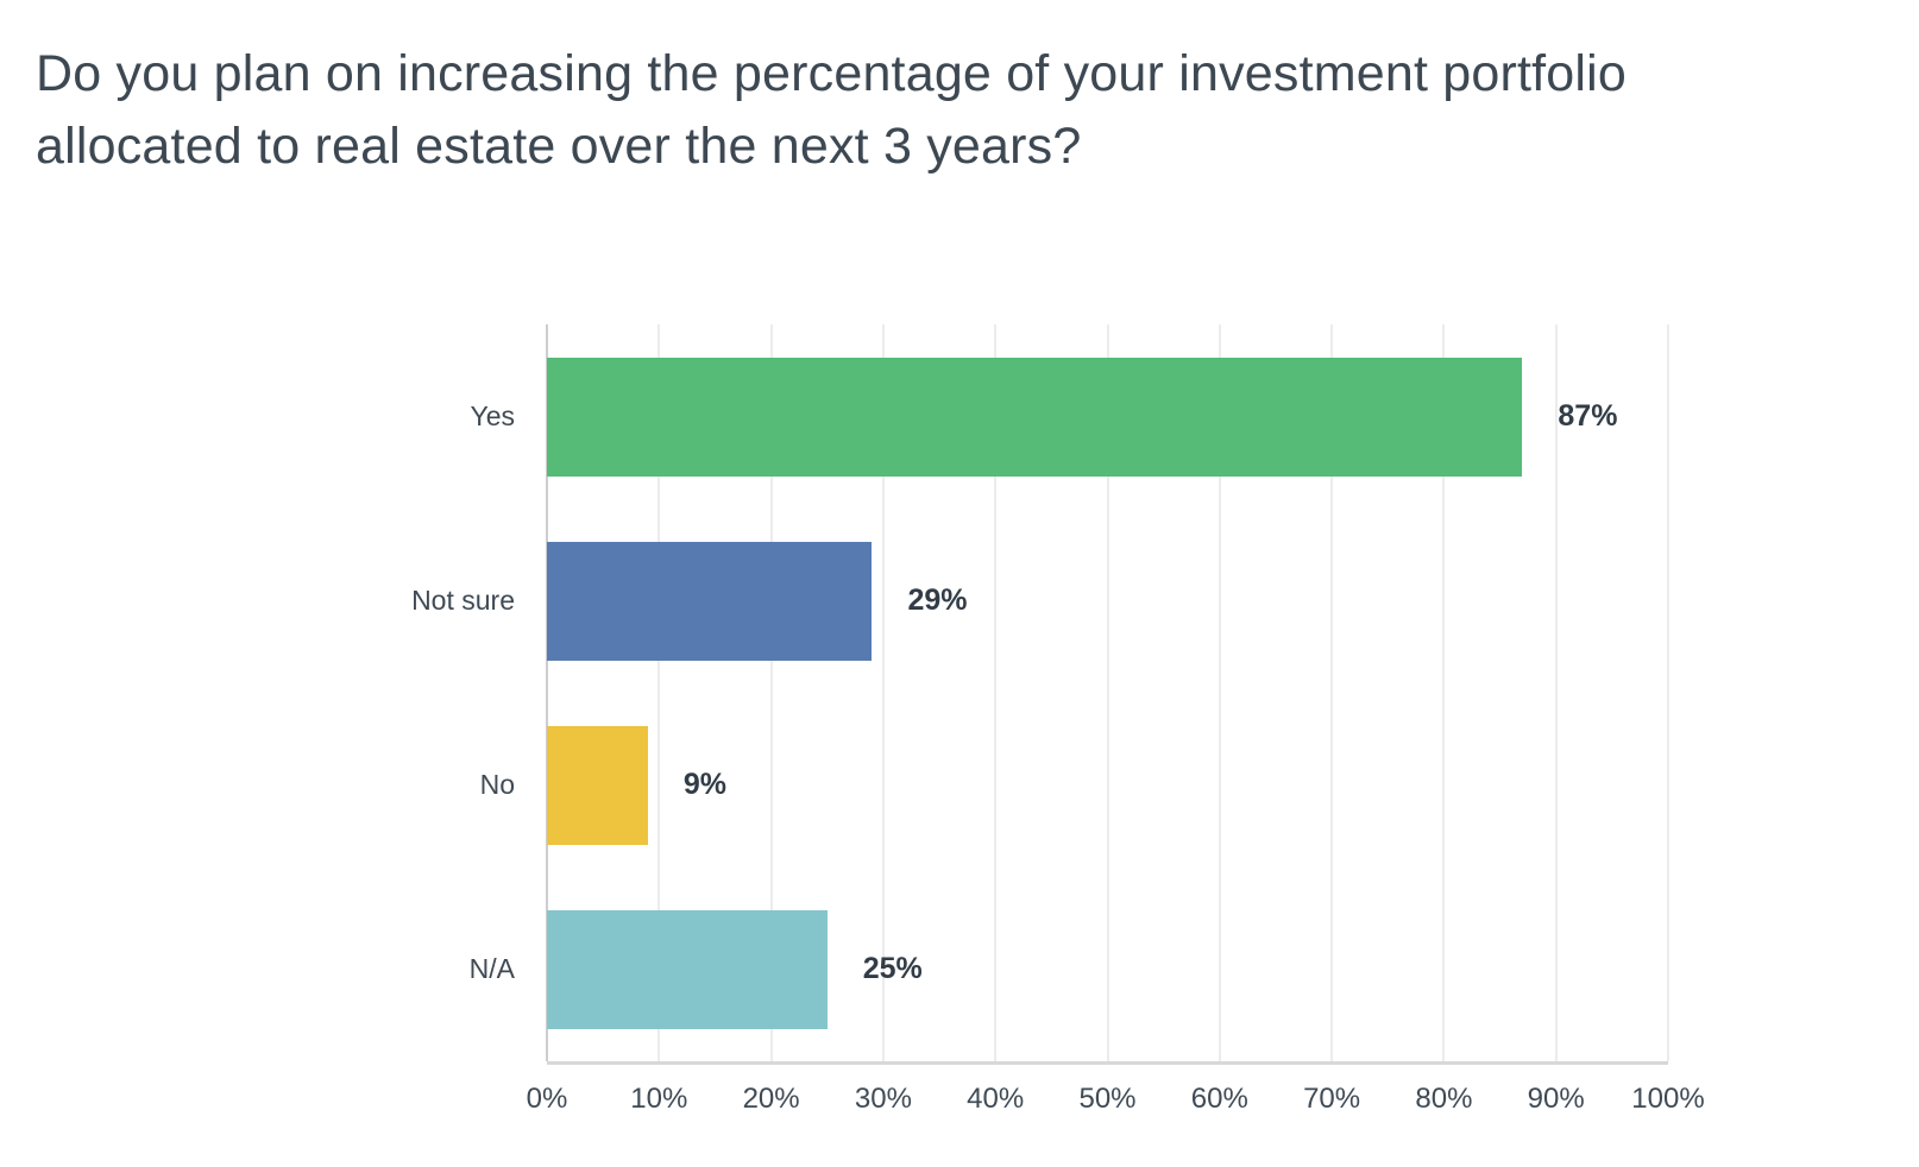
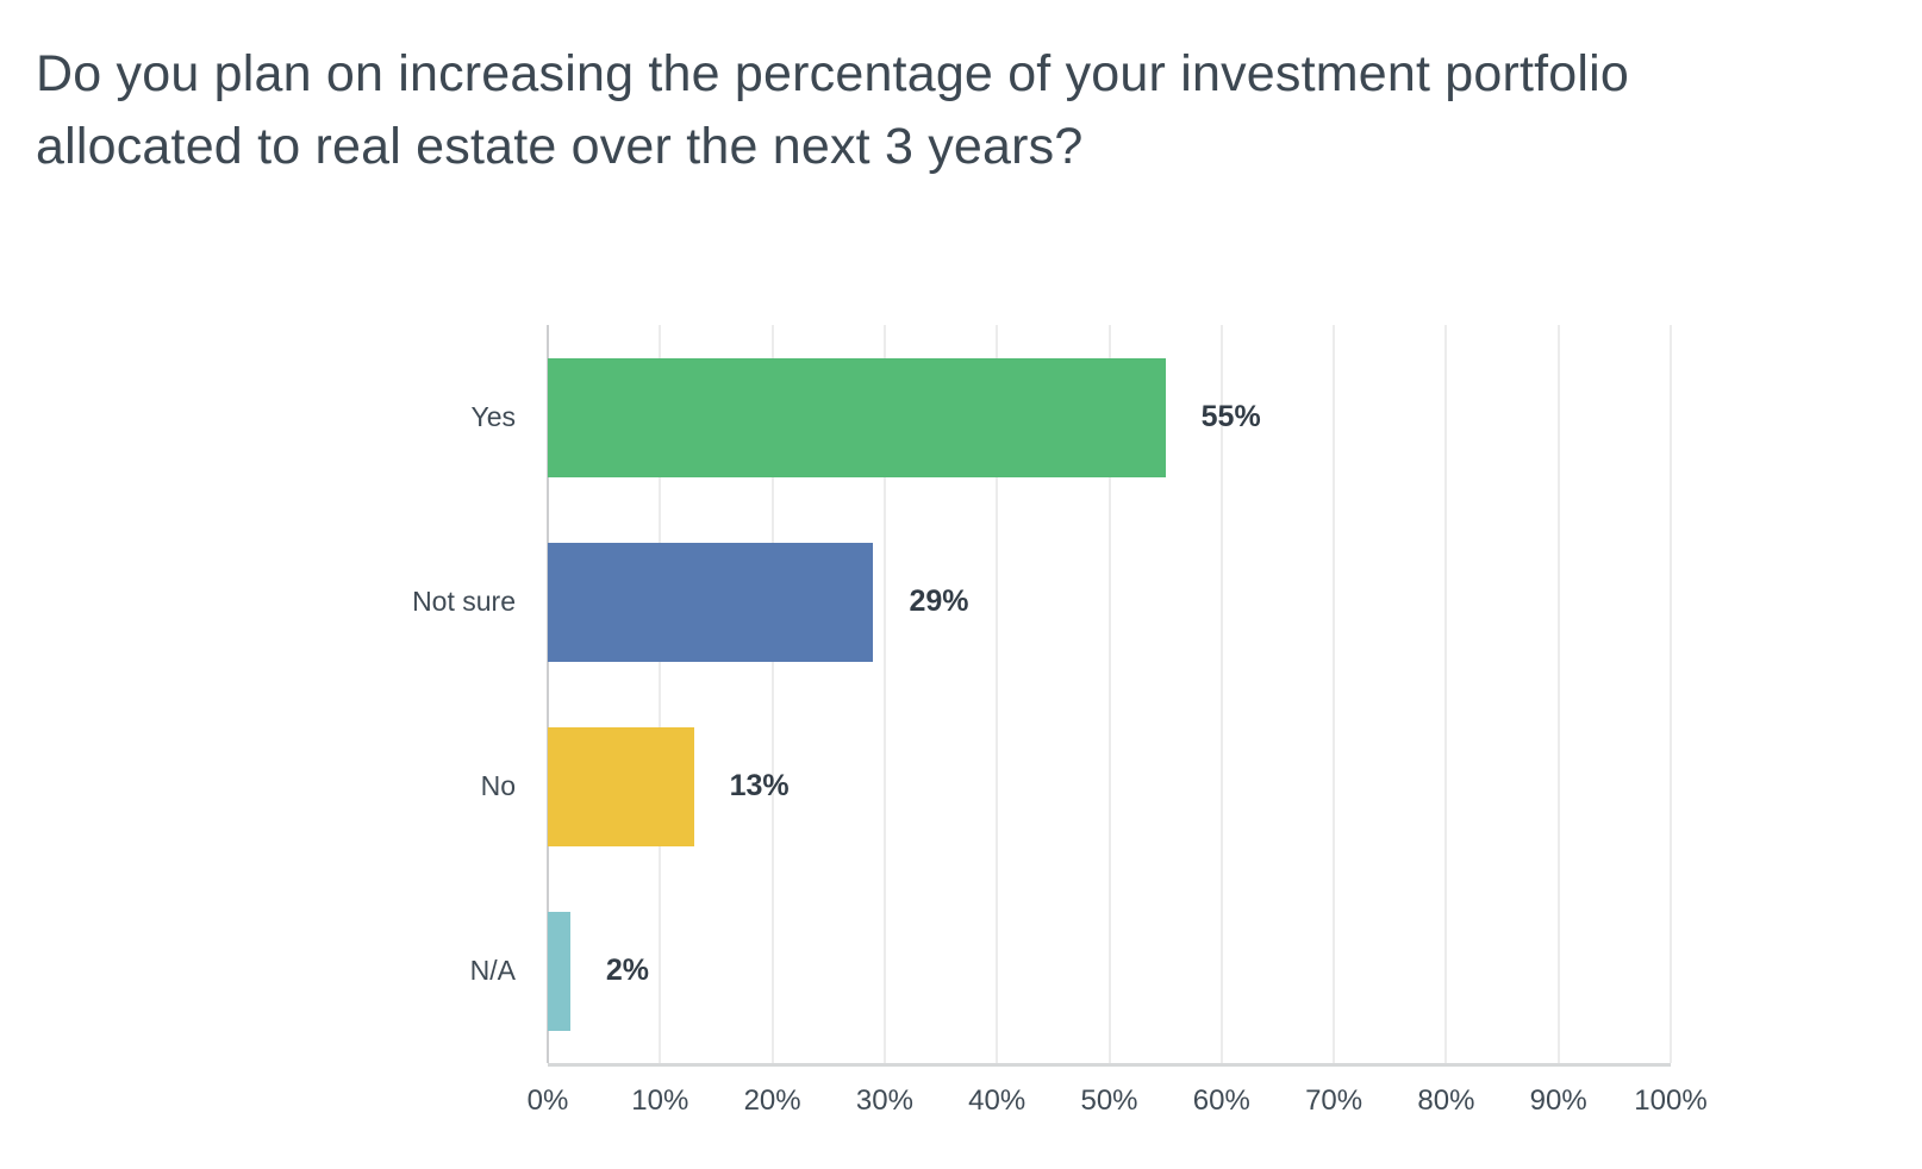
Yes: 87% -> 55%
No: 9% -> 13%
N/A: 25% -> 2%
